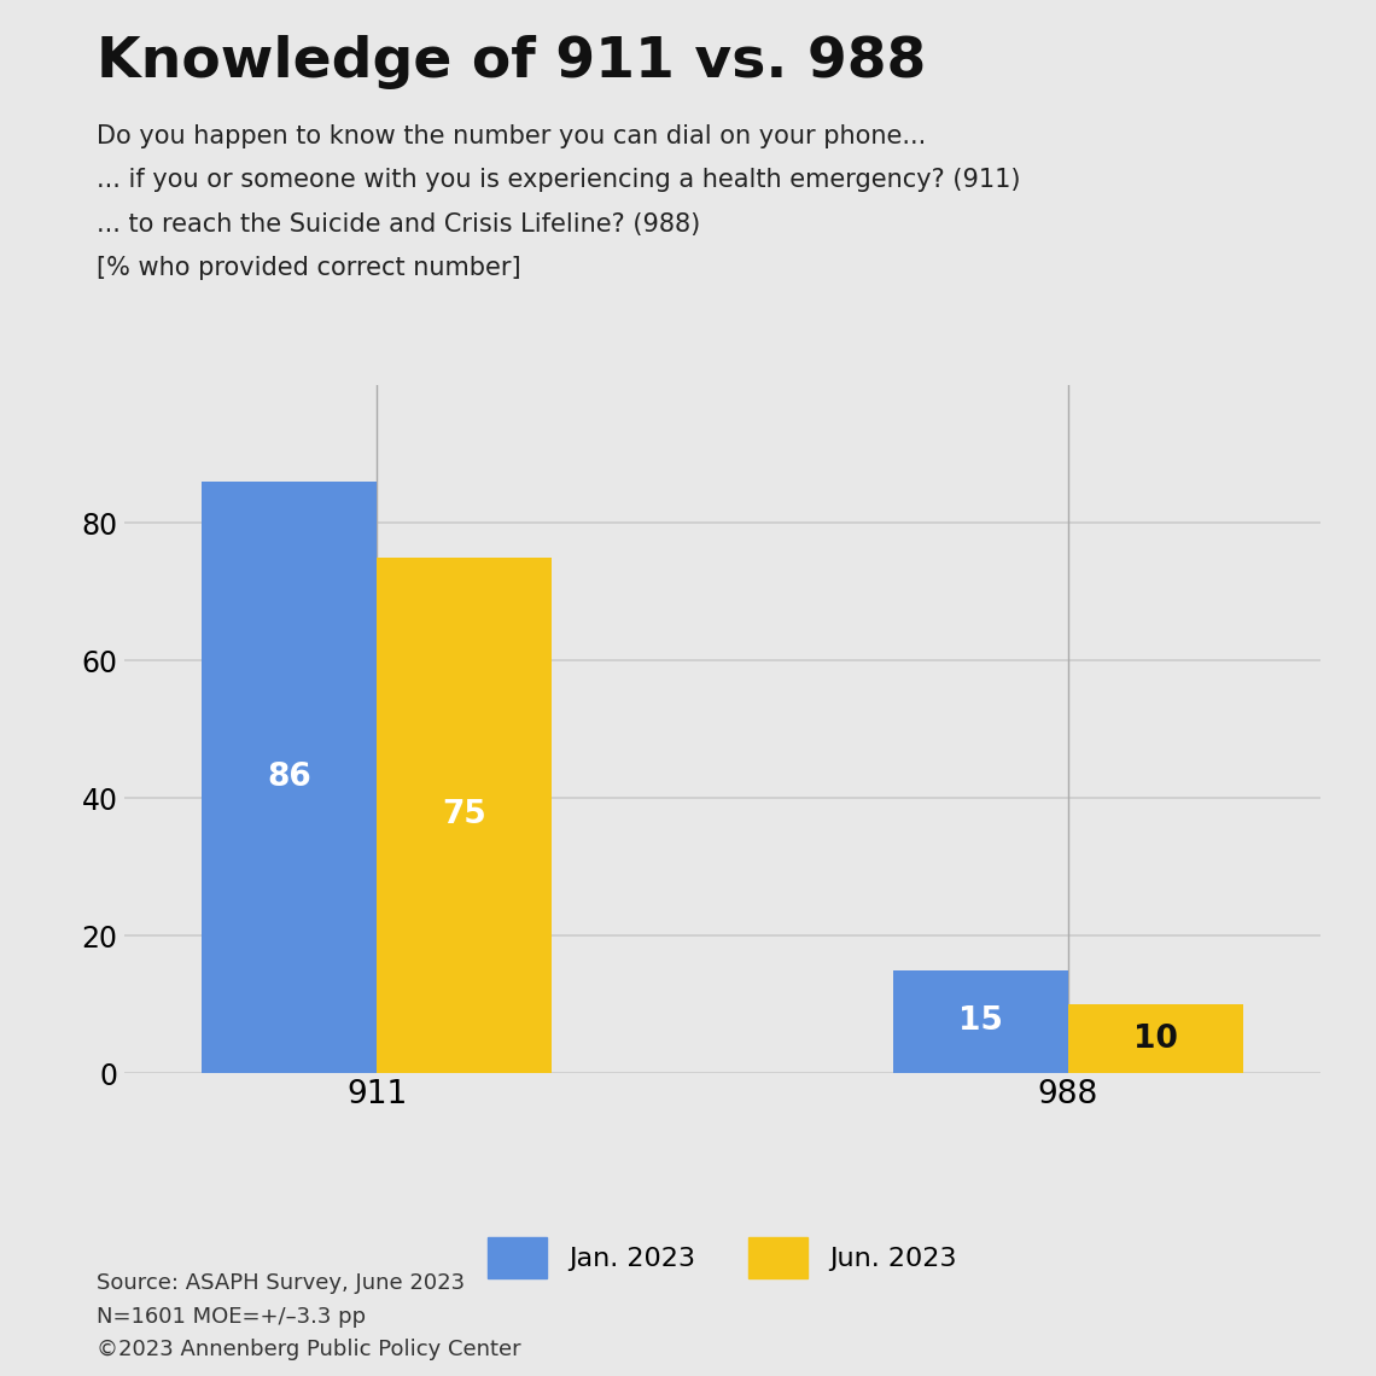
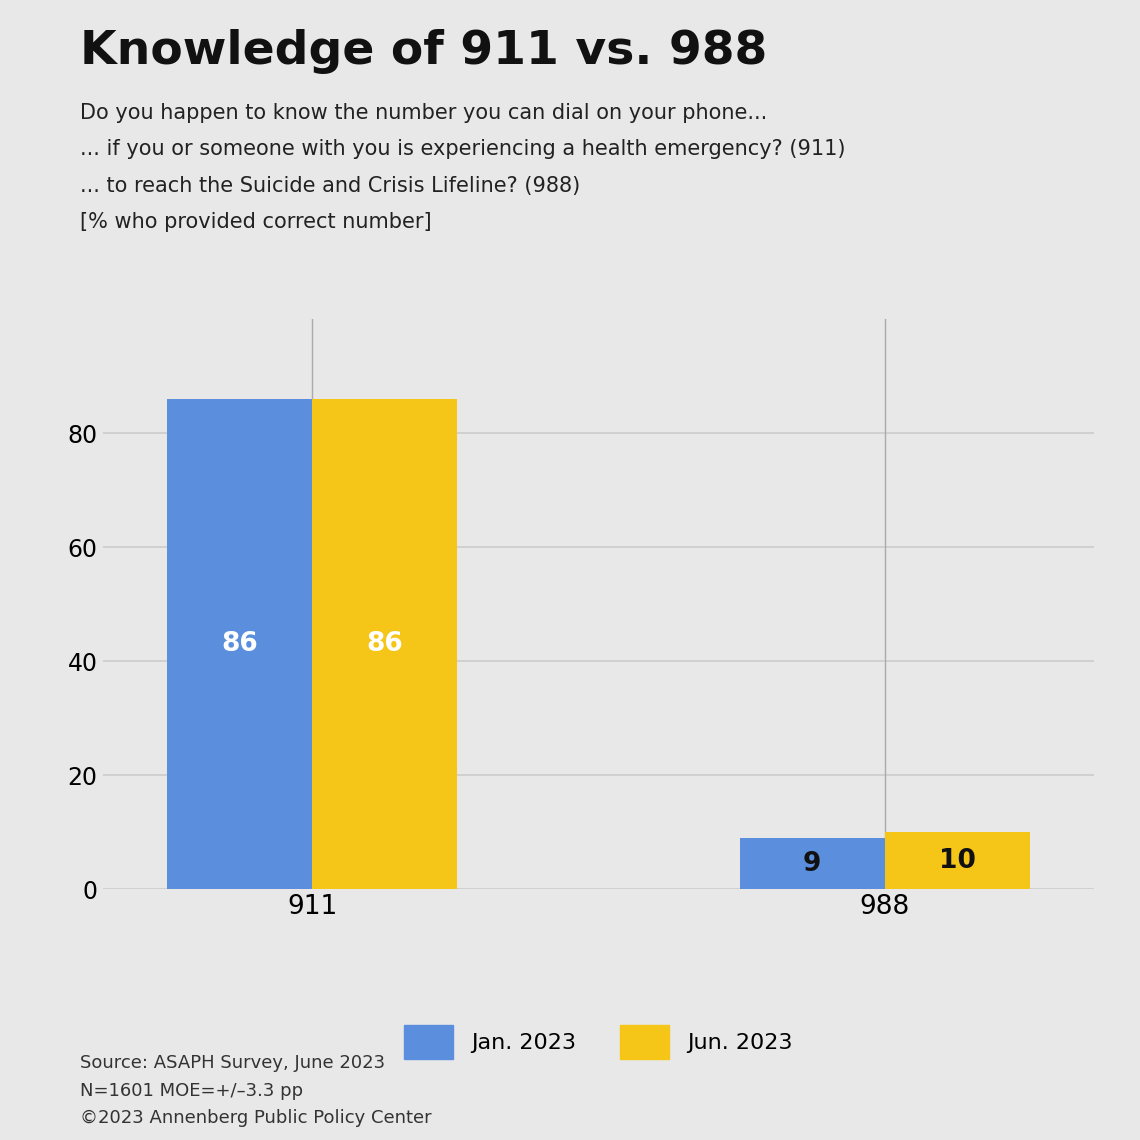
Jun. 2023/911: 75 -> 86
Jan. 2023/988: 15 -> 9
